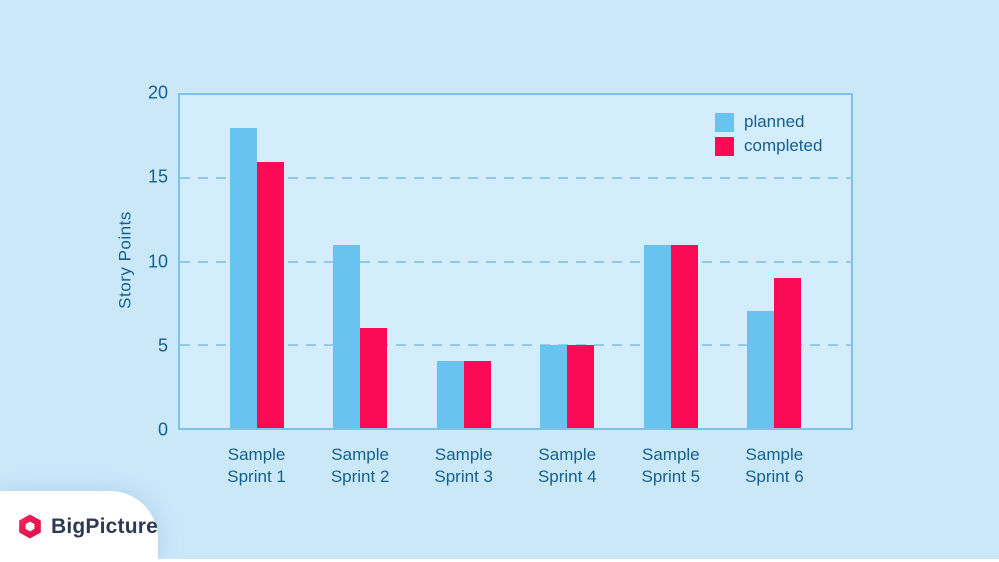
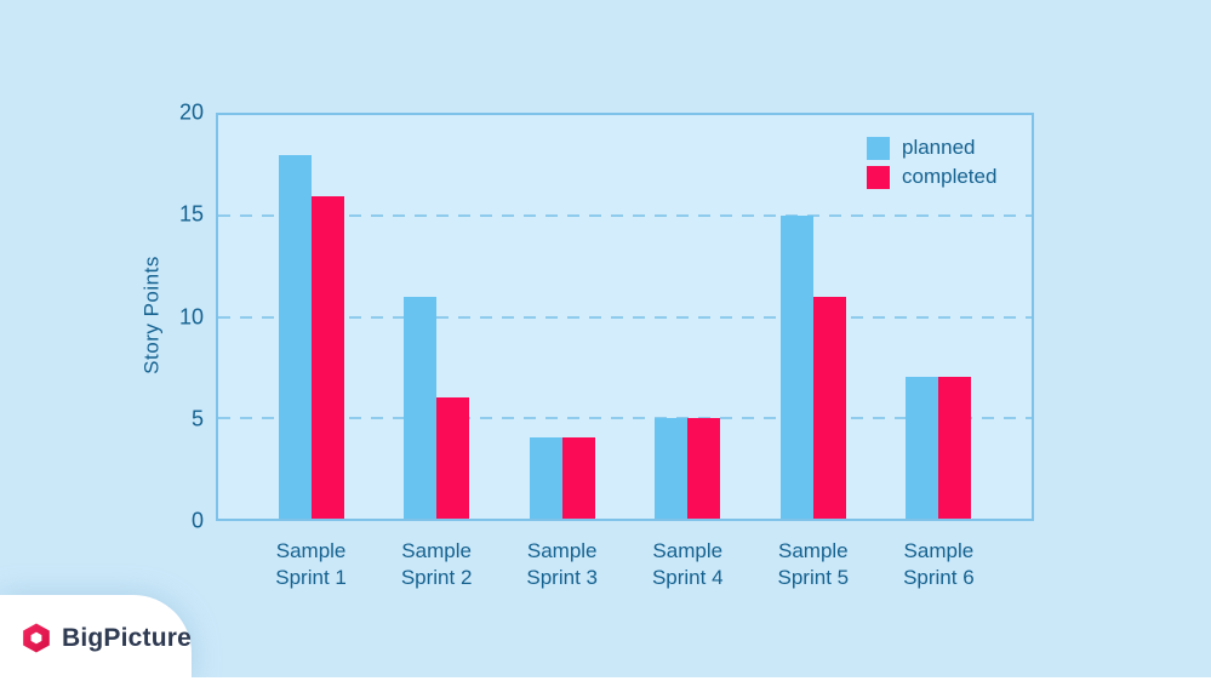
planned/Sample Sprint 5: 11 -> 15
completed/Sample Sprint 6: 9 -> 7
